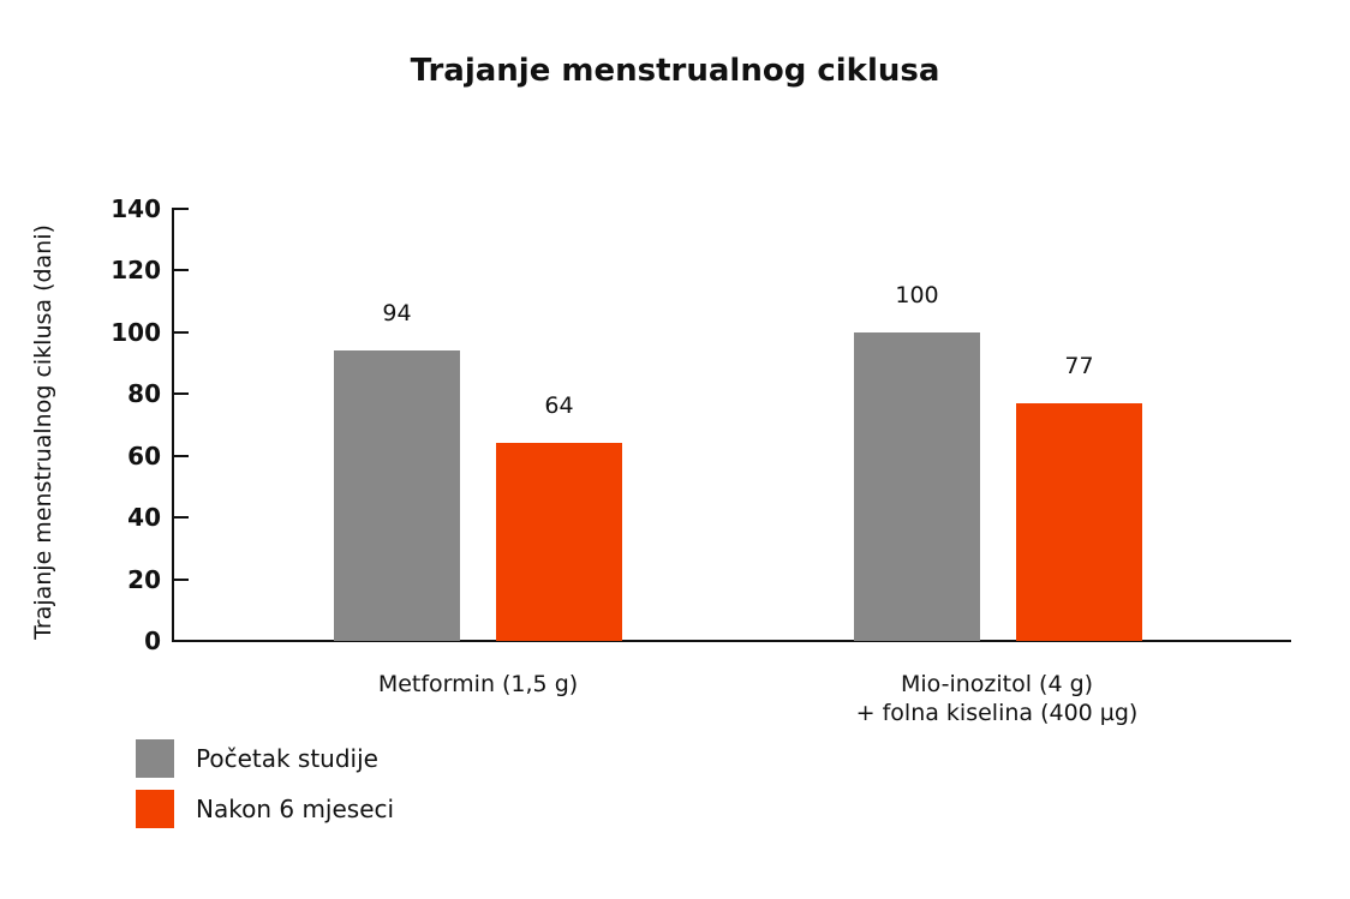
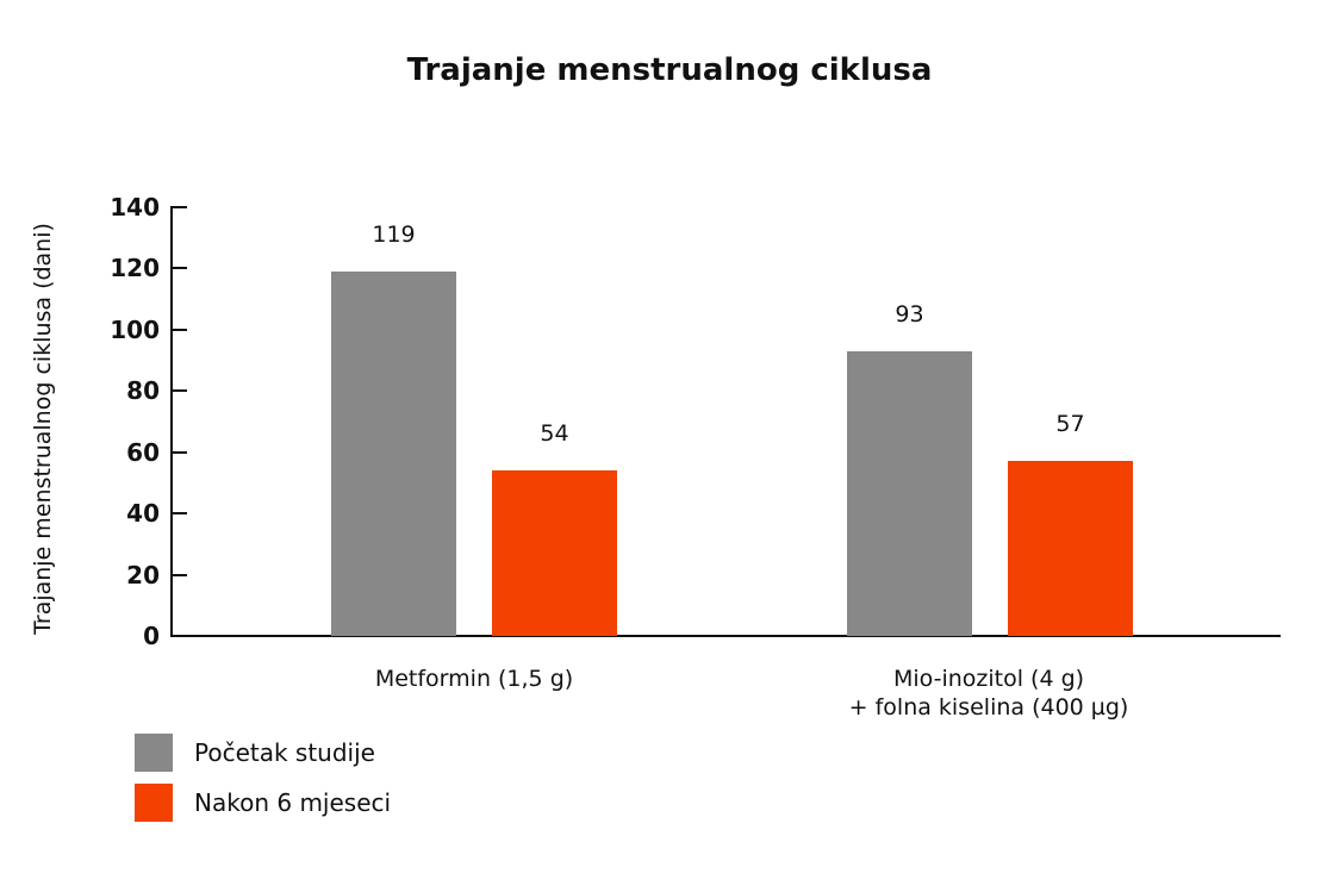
Početak studije/Metformin (1,5 g): 94 -> 119
Nakon 6 mjeseci/Metformin (1,5 g): 64 -> 54
Početak studije/Mio-inozitol (4 g) + folna kiselina (400 µg): 100 -> 93
Nakon 6 mjeseci/Mio-inozitol (4 g) + folna kiselina (400 µg): 77 -> 57
